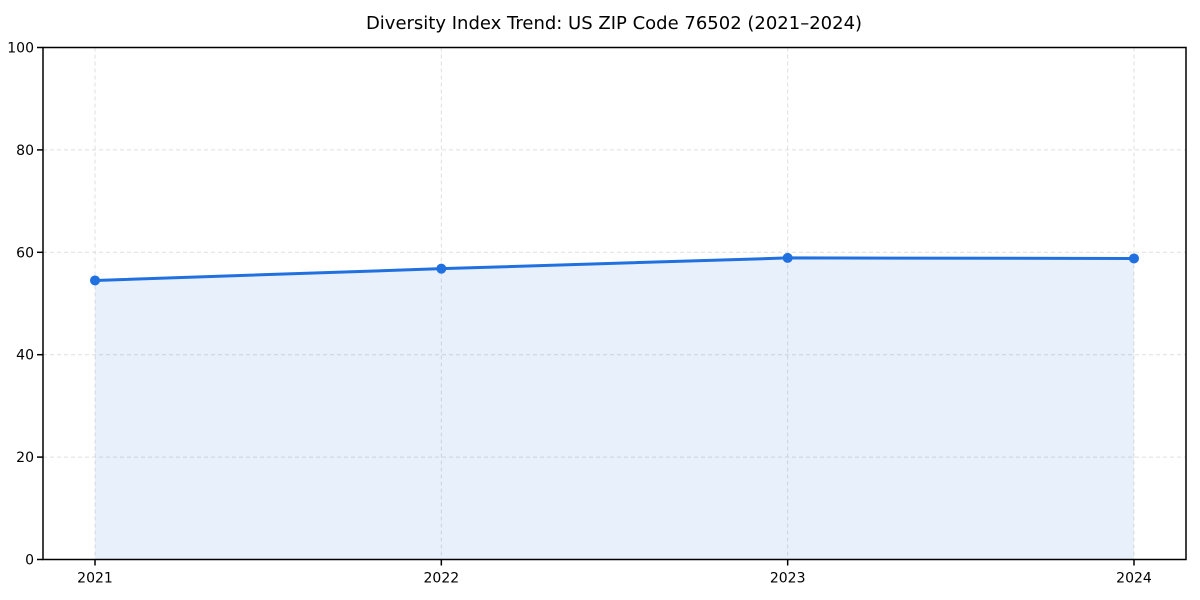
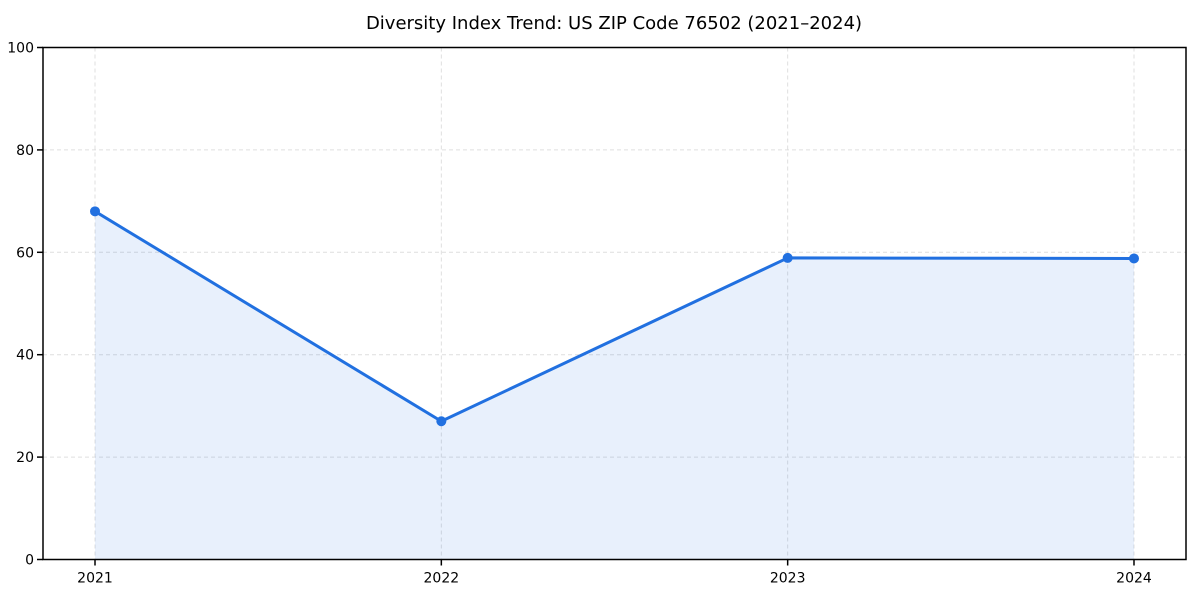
2021: 54 -> 68
2022: 57 -> 27
